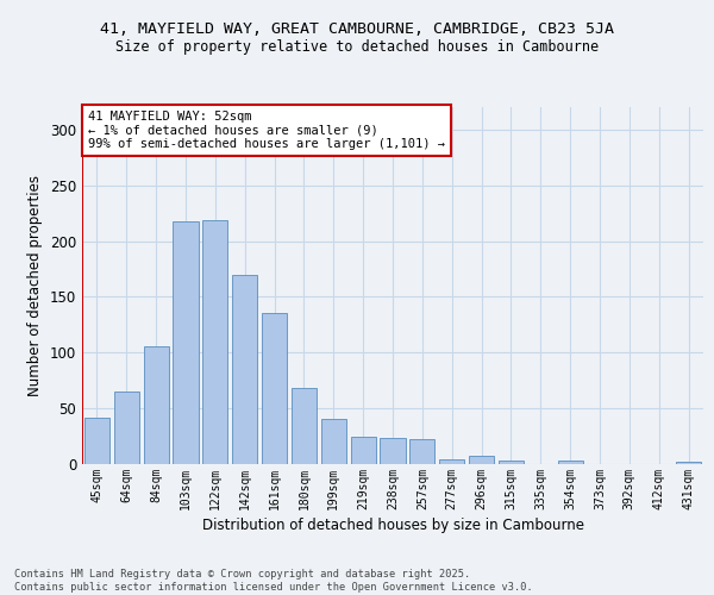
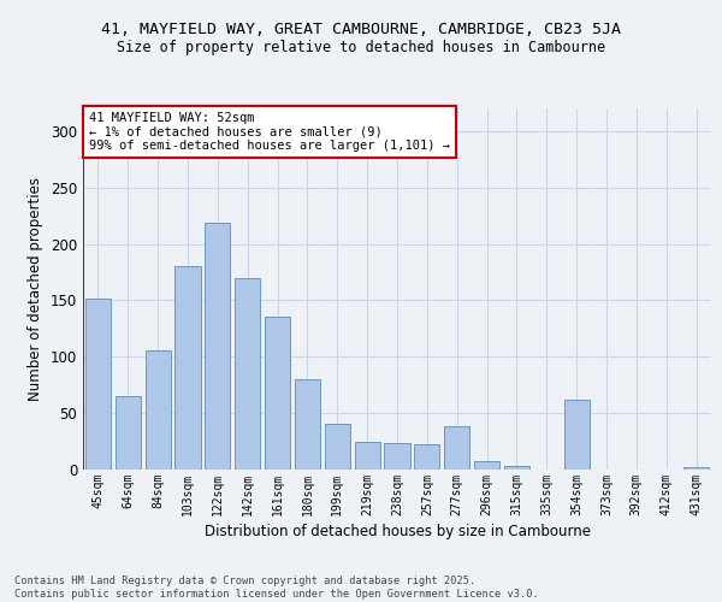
45sqm: 42 -> 152
103sqm: 218 -> 180
180sqm: 68 -> 80
277sqm: 4 -> 38
354sqm: 3 -> 62
